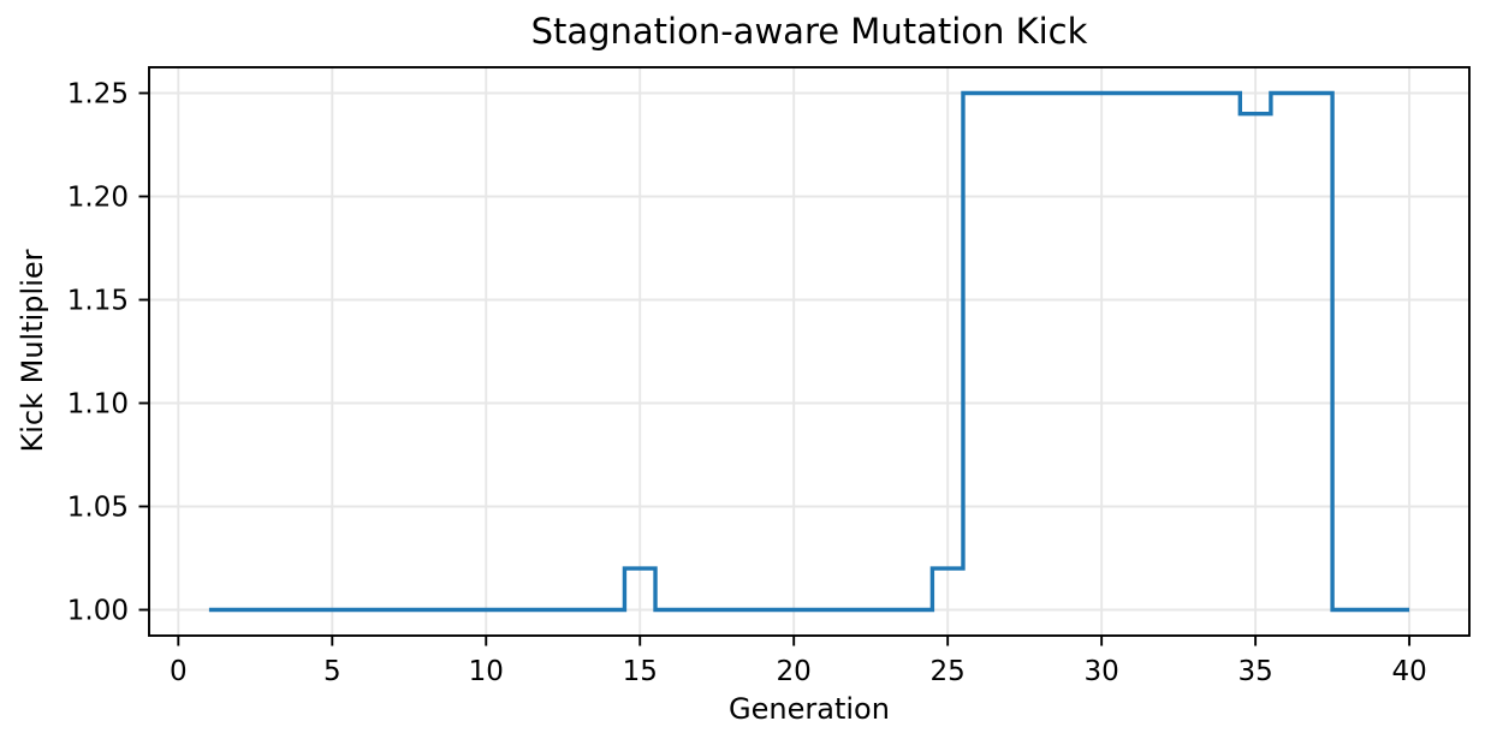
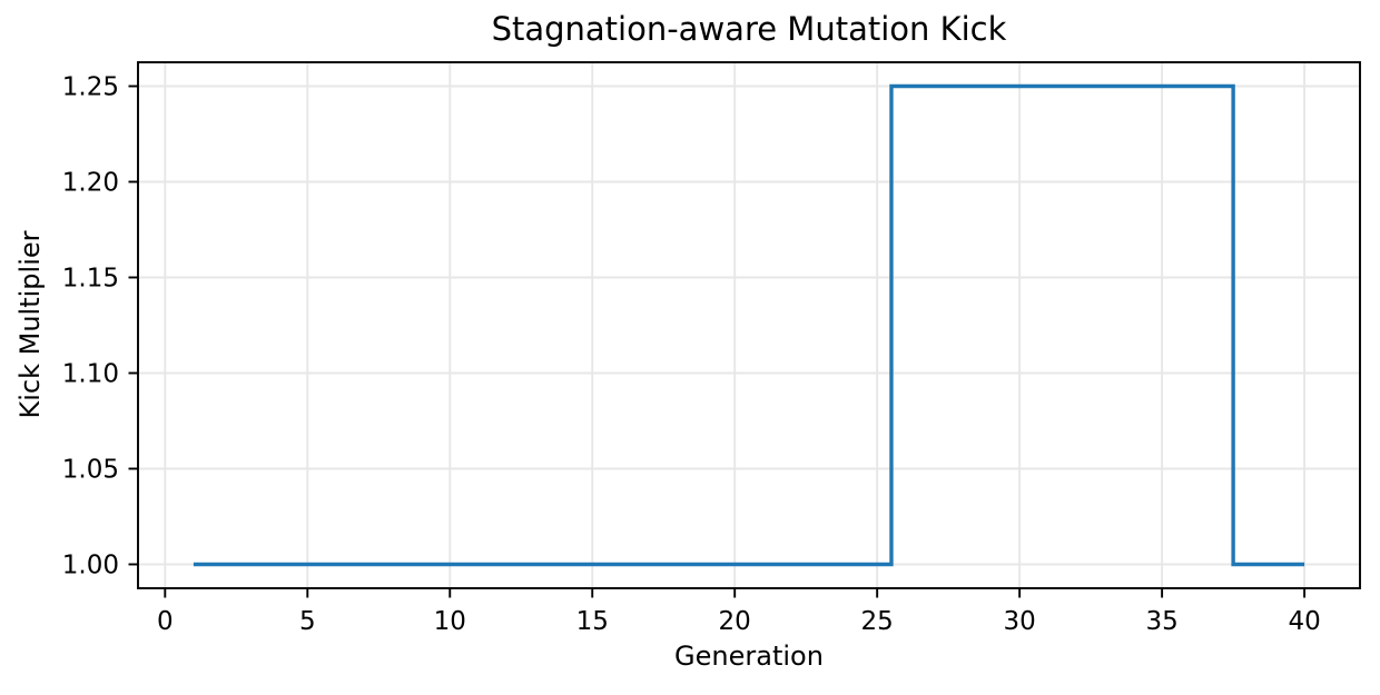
15: 1.02 -> 1.00
25: 1.02 -> 1.00
35: 1.24 -> 1.25
